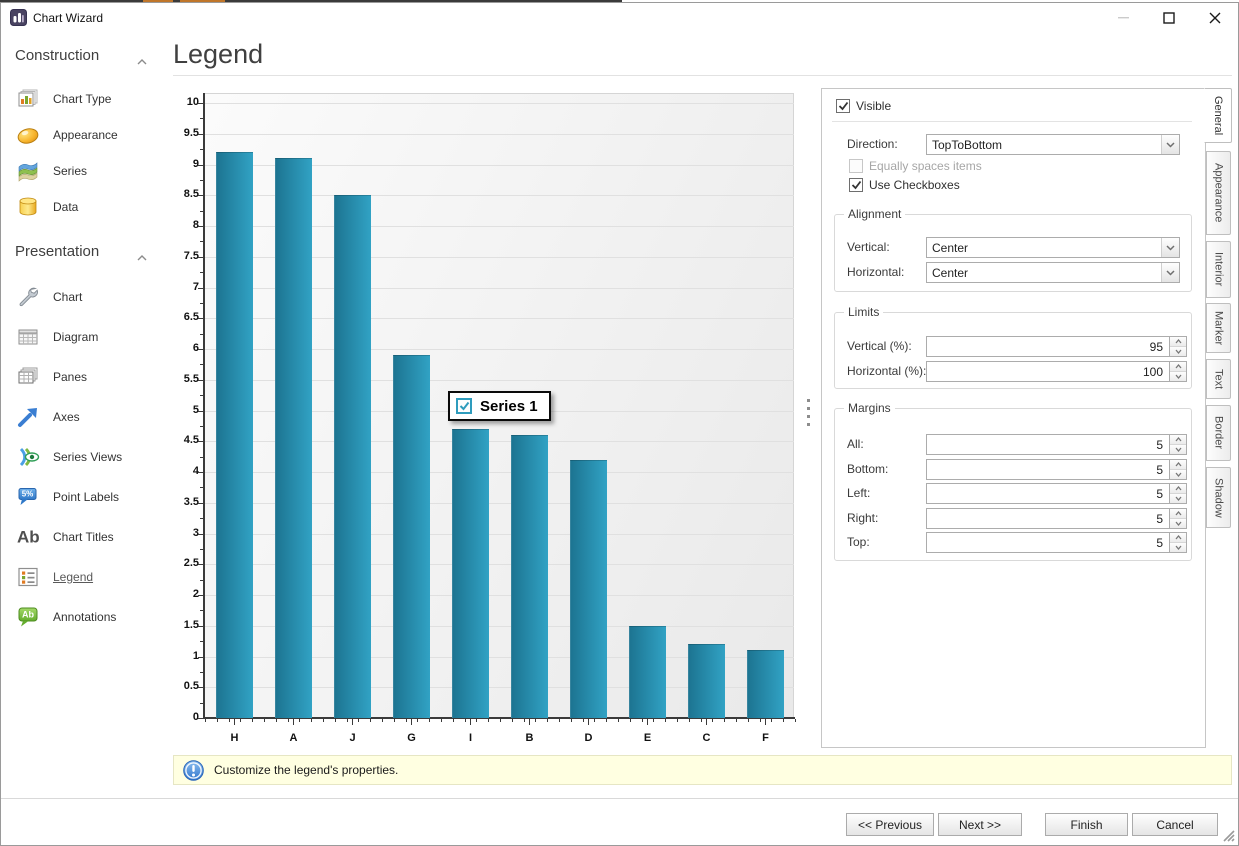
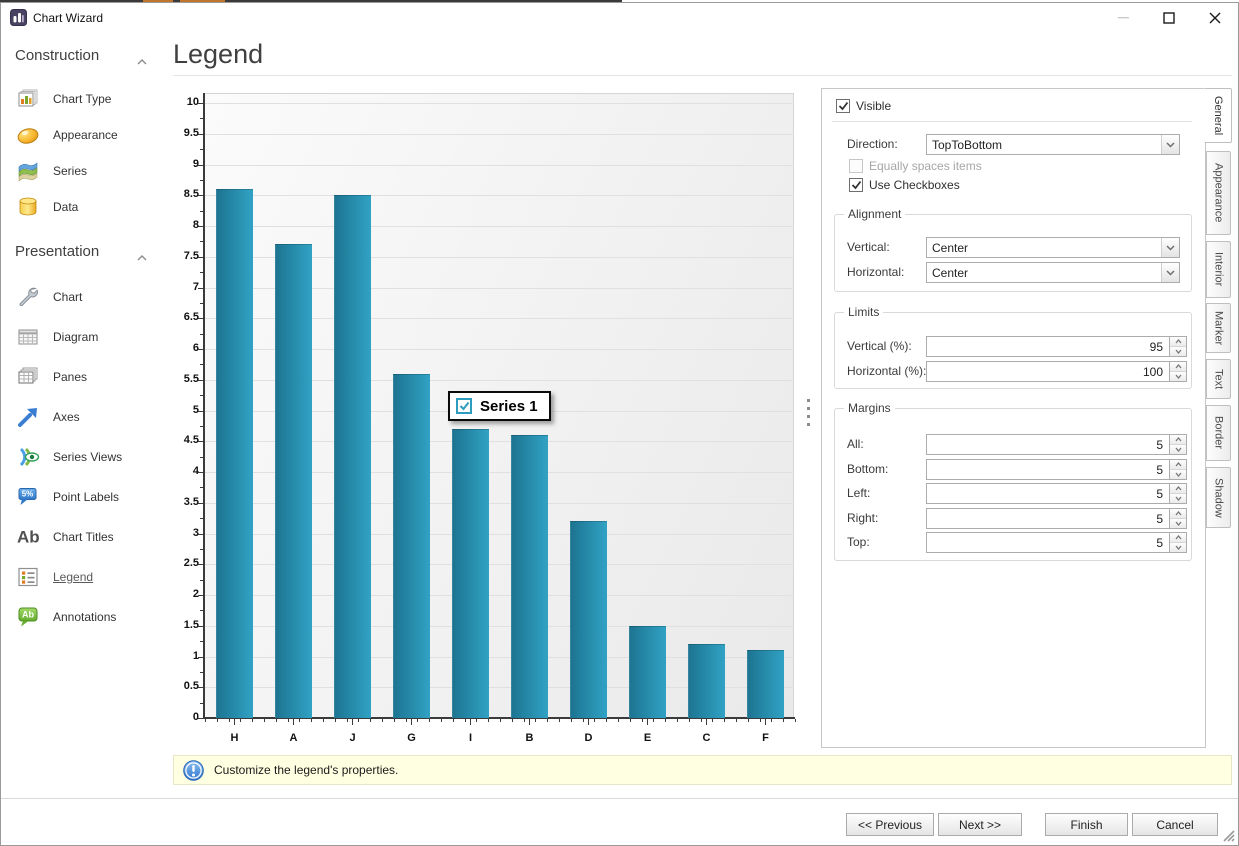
H: 9.2 -> 8.6
A: 9.1 -> 7.7
G: 5.9 -> 5.6
D: 4.2 -> 3.2
